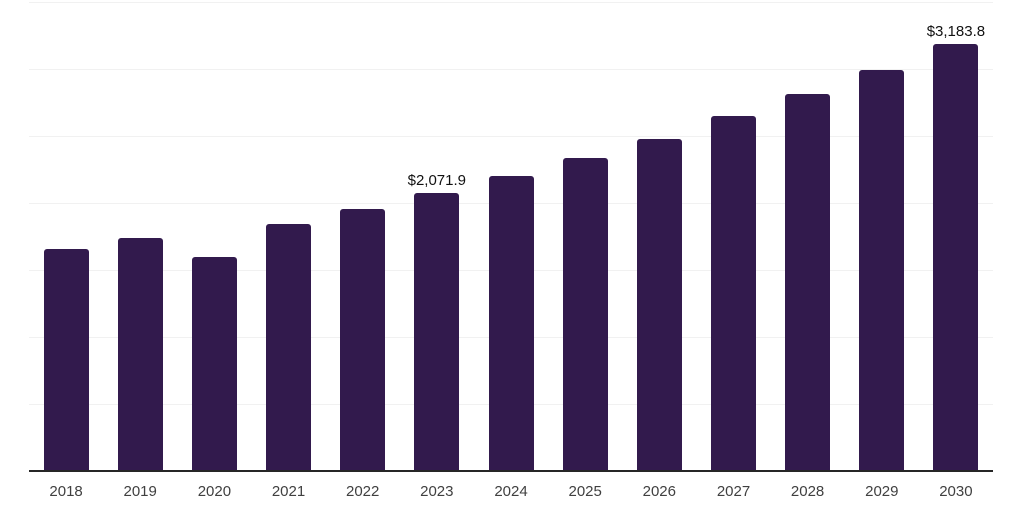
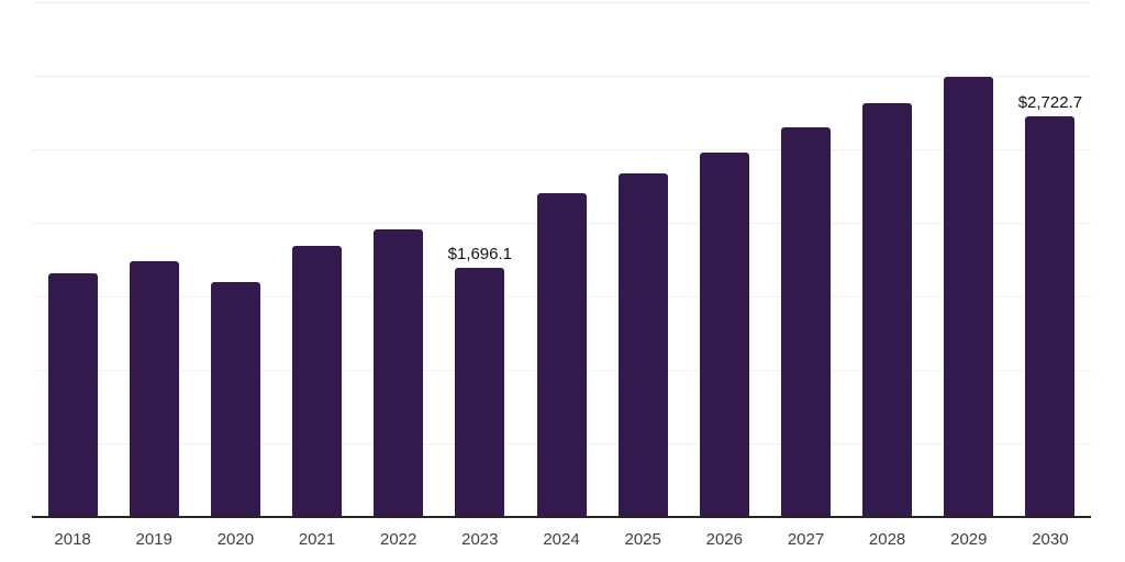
2023: $2,071.9 -> $1,696.1
2030: $3,183.8 -> $2,722.7
